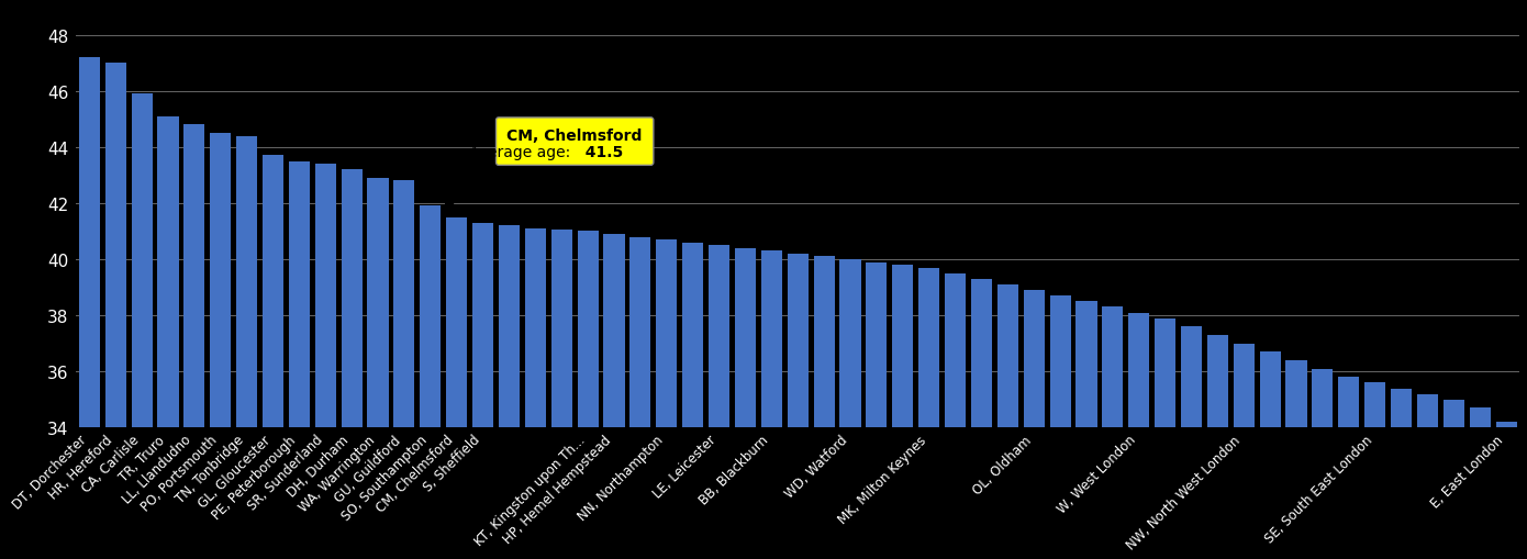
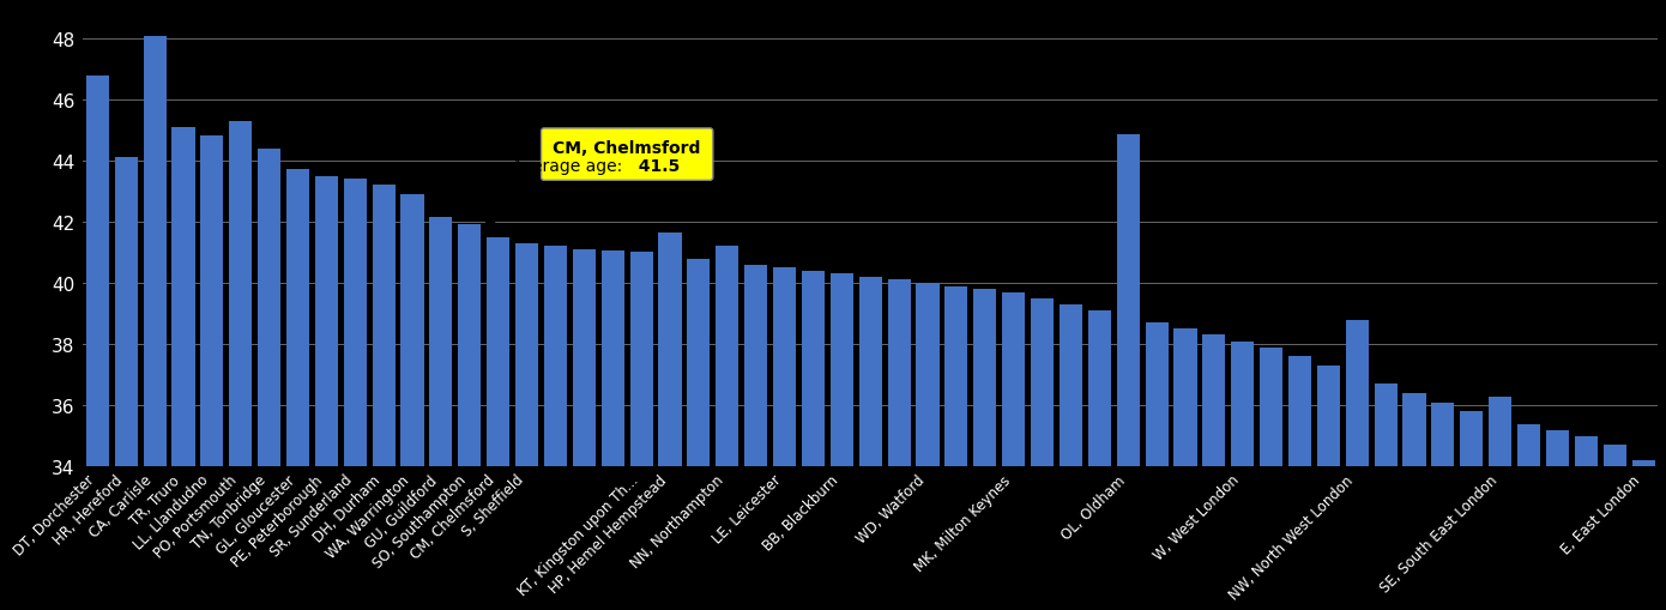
DT, Dorchester: 47.20 -> 46.75
HR, Hereford: 47.00 -> 44.10
CA, Carlisle: 45.90 -> 48.05
PO, Portsmouth: 44.50 -> 45.30
GU, Guildford: 42.80 -> 42.15
HP, Hemel Hempstead: 40.90 -> 41.65
NN, Northampton: 40.70 -> 41.20
OL, Oldham: 38.90 -> 44.85
NW, North West London: 37.00 -> 38.80
SE, South East London: 35.60 -> 36.30
